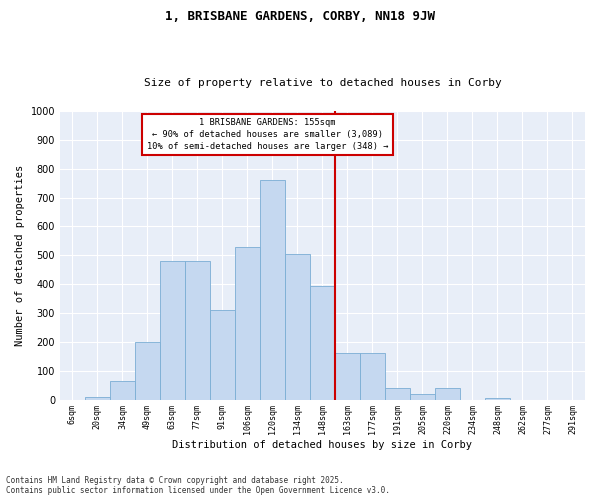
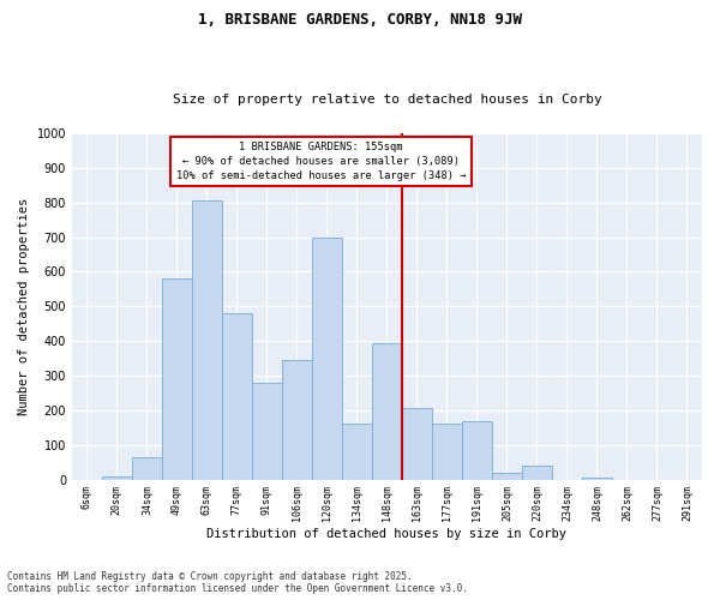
49sqm: 200 -> 580
63sqm: 480 -> 805
91sqm: 310 -> 280
106sqm: 530 -> 345
120sqm: 760 -> 700
134sqm: 505 -> 160
163sqm: 160 -> 205
191sqm: 40 -> 170
